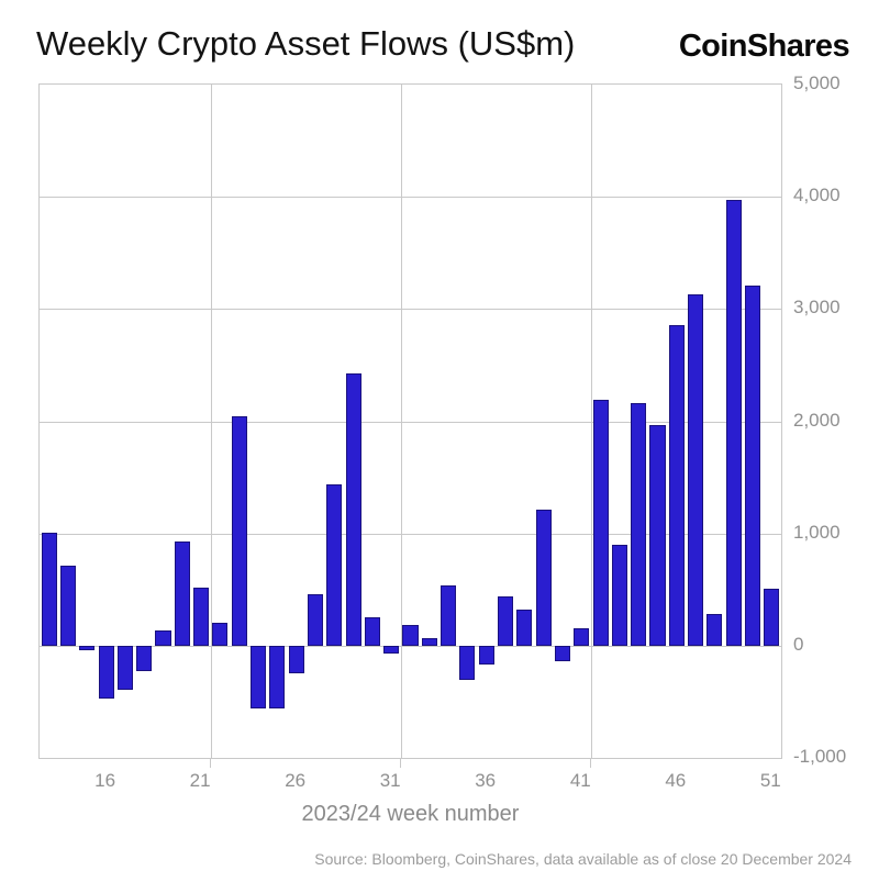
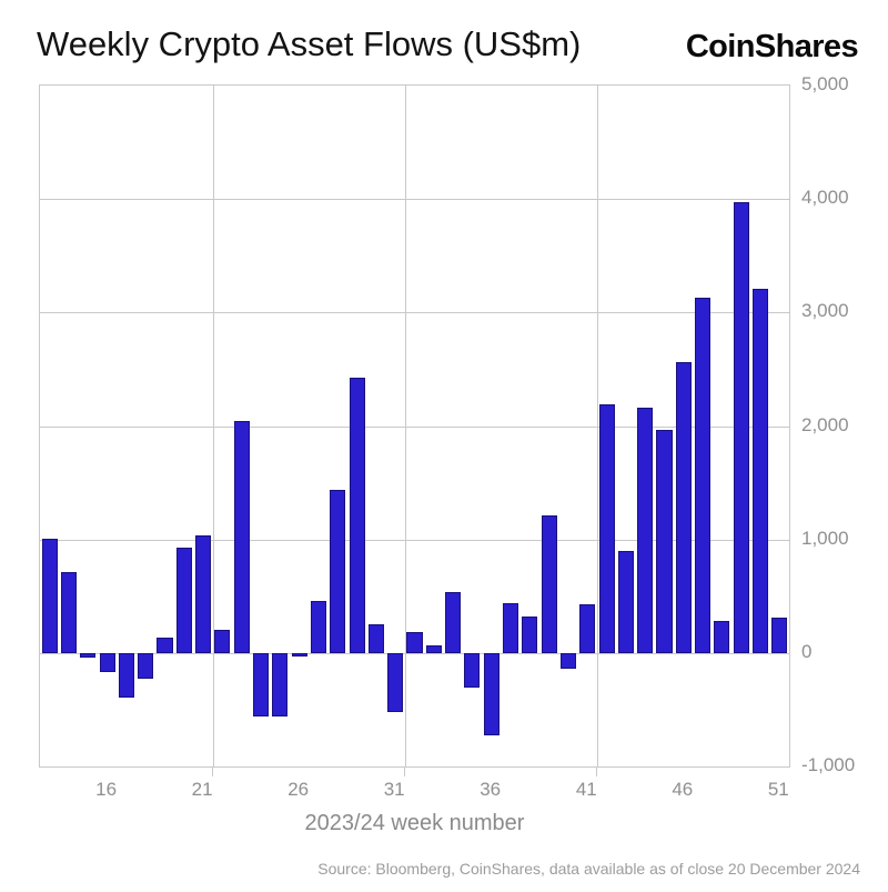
16: -470 -> -160
21: 520 -> 1040
26: -250 -> -30
31: -70 -> -520
36: -170 -> -730
41: 160 -> 430
46: 2860 -> 2560
51: 510 -> 310
